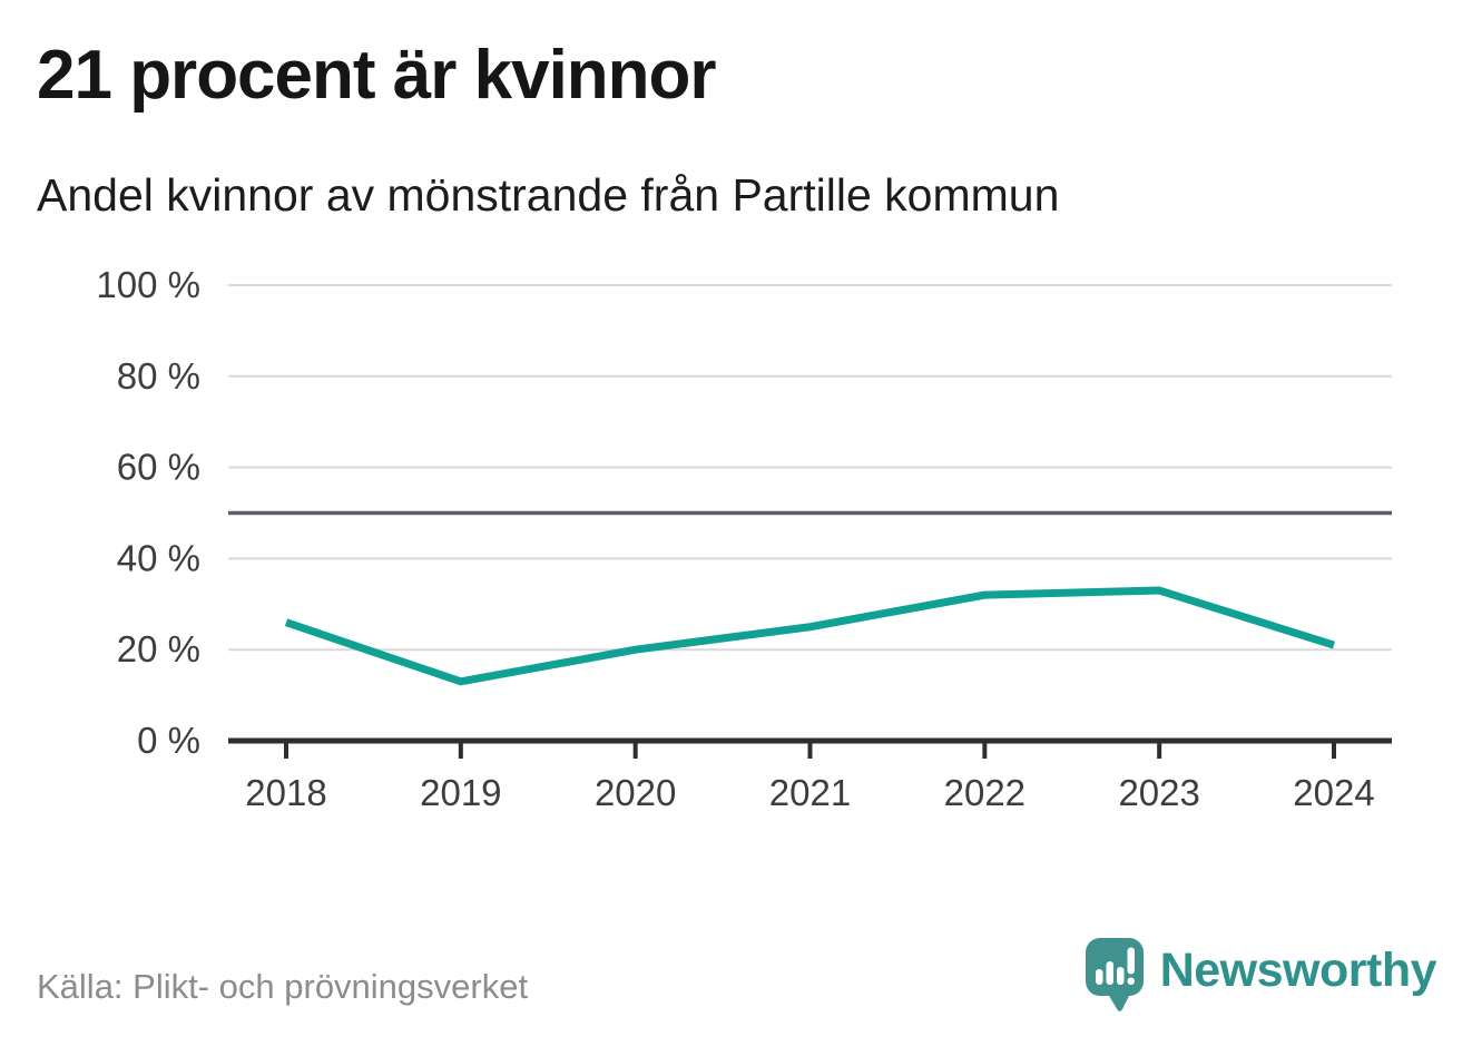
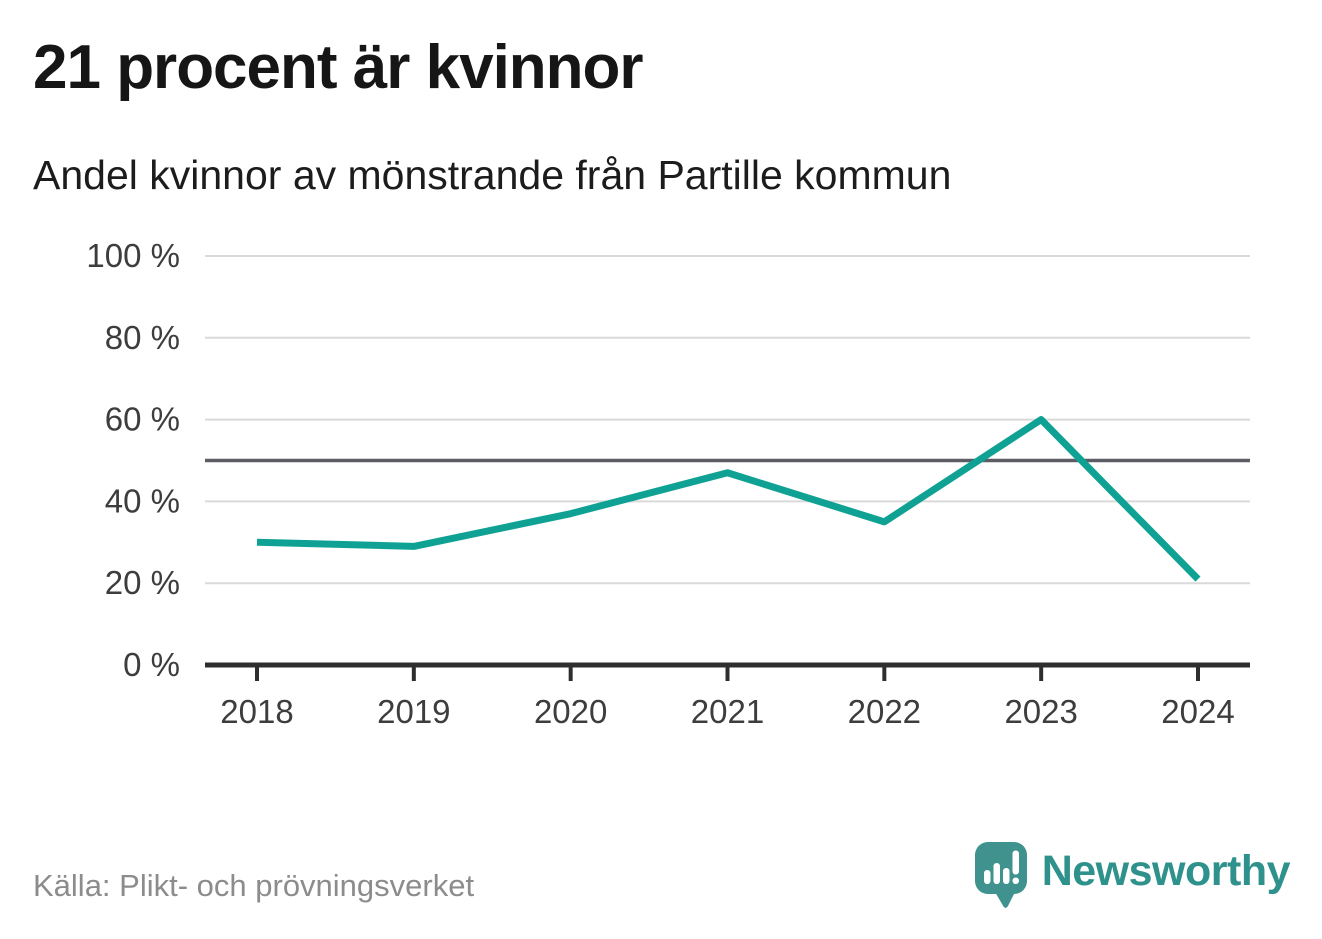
2018: 26% -> 30%
2019: 13% -> 29%
2020: 20% -> 37%
2021: 25% -> 47%
2022: 32% -> 35%
2023: 33% -> 60%
